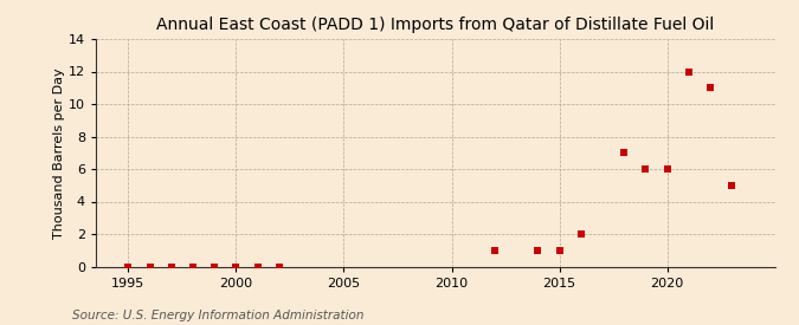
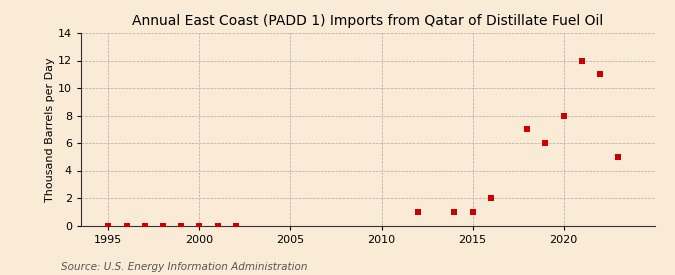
2020: 6 -> 8
